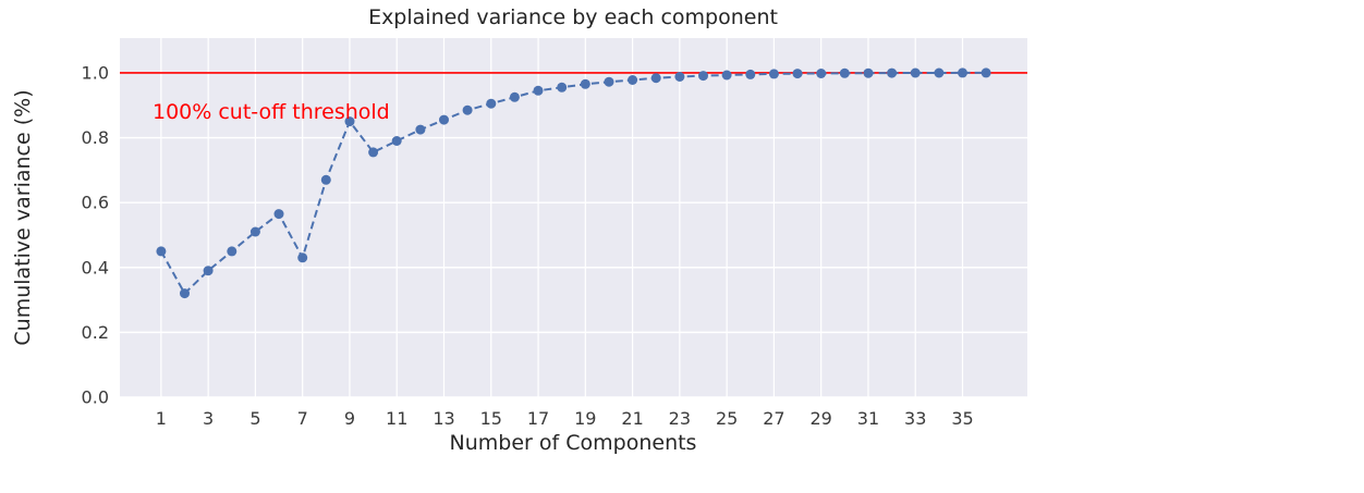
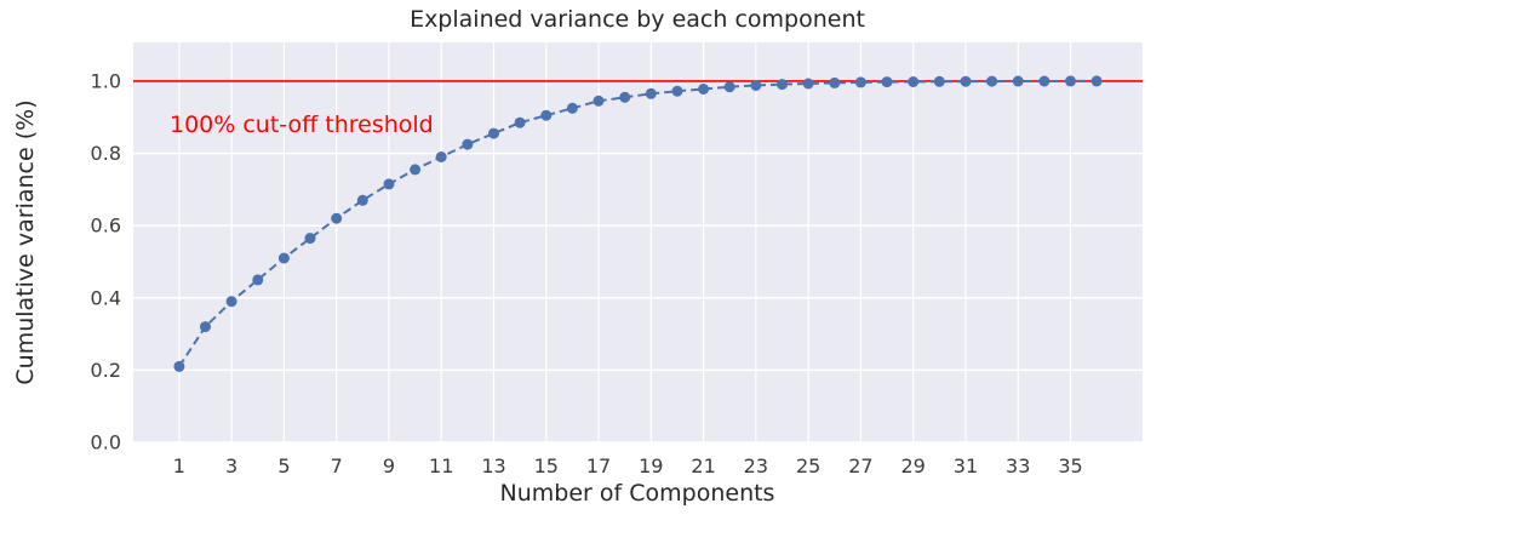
1: 0.45 -> 0.21
7: 0.43 -> 0.62
9: 0.85 -> 0.71
